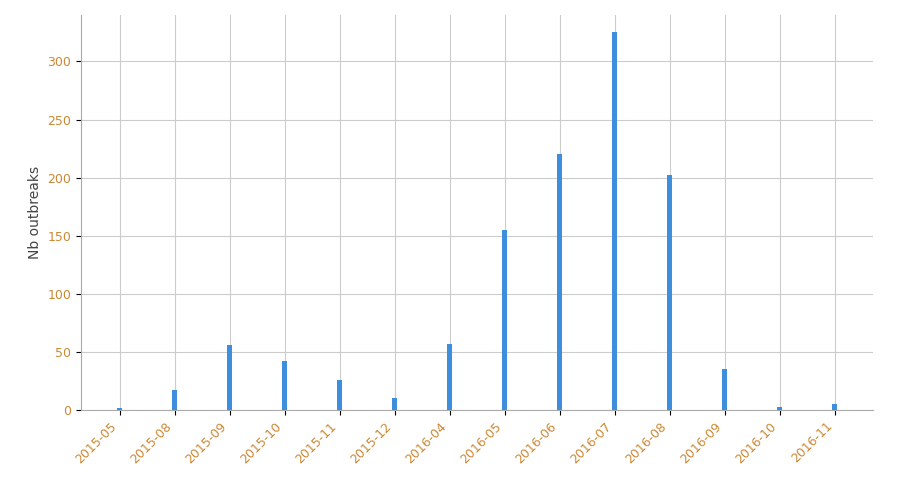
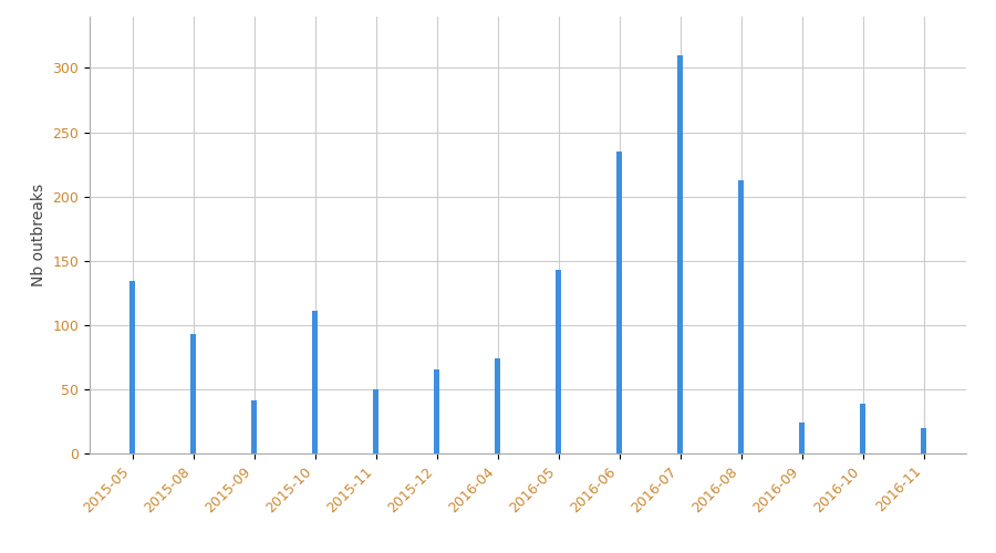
2015-05: 2 -> 134
2015-08: 17 -> 93
2015-09: 56 -> 41
2015-10: 42 -> 111
2015-11: 26 -> 50
2015-12: 10 -> 65
2016-04: 57 -> 74
2016-05: 155 -> 143
2016-06: 220 -> 235
2016-07: 325 -> 310
2016-08: 202 -> 213
2016-09: 35 -> 24
2016-10: 3 -> 39
2016-11: 5 -> 20
